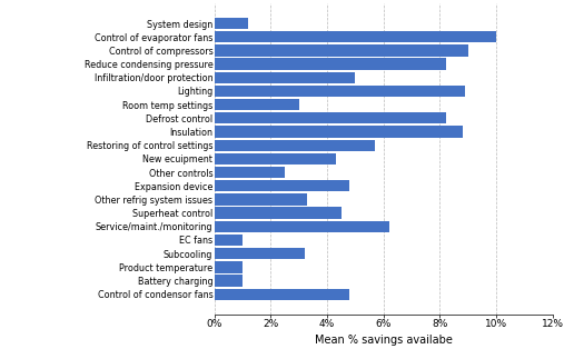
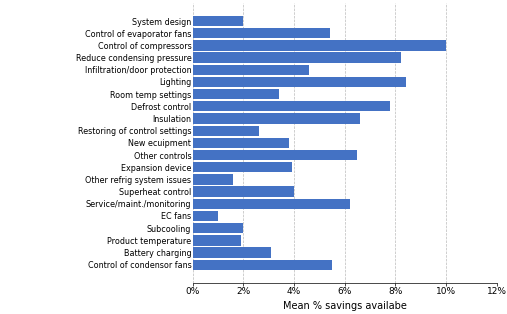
System design: 1.2% -> 2.0%
Control of evaporator fans: 10.0% -> 5.4%
Control of compressors: 9.0% -> 10.0%
Infiltration/door protection: 5.0% -> 4.6%
Lighting: 8.9% -> 8.4%
Room temp settings: 3.0% -> 3.4%
Defrost control: 8.2% -> 7.8%
Insulation: 8.8% -> 6.6%
Restoring of control settings: 5.7% -> 2.6%
New ecuipment: 4.3% -> 3.8%
Other controls: 2.5% -> 6.5%
Expansion device: 4.8% -> 3.9%
Other refrig system issues: 3.3% -> 1.6%
Superheat control: 4.5% -> 4.0%
Subcooling: 3.2% -> 2.0%
Product temperature: 1.0% -> 1.9%
Battery charging: 1.0% -> 3.1%
Control of condensor fans: 4.8% -> 5.5%
